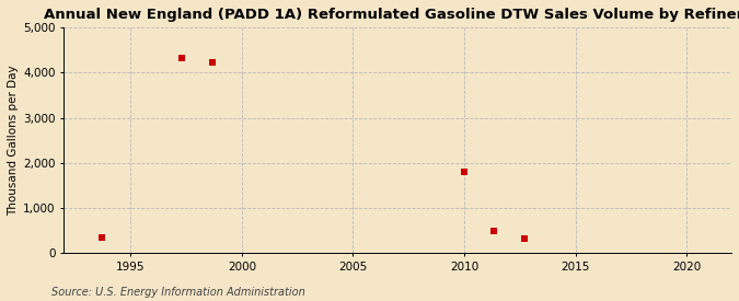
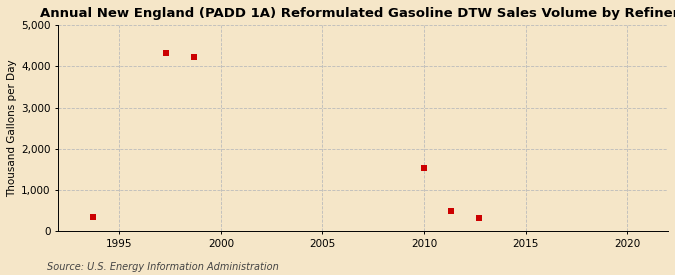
2010: 1,800 -> 1,540
